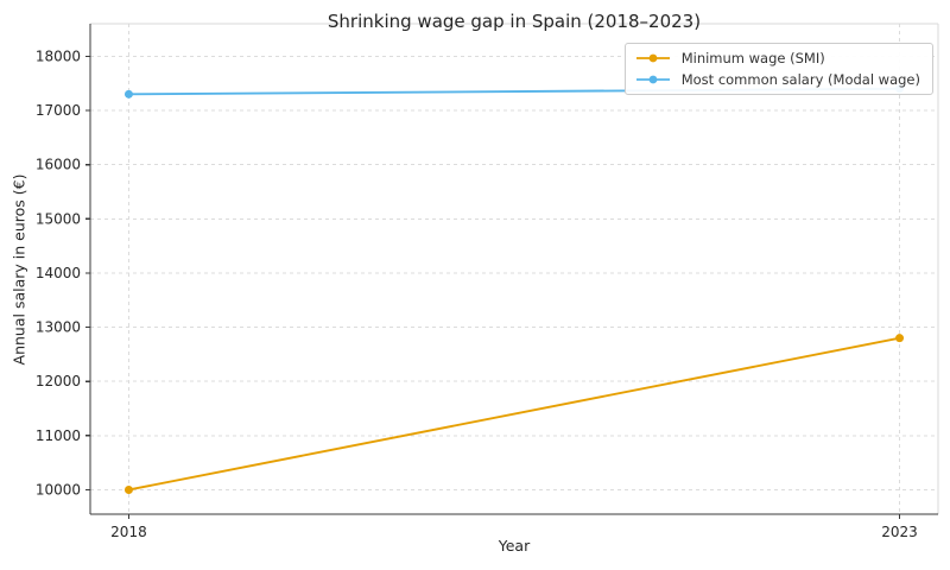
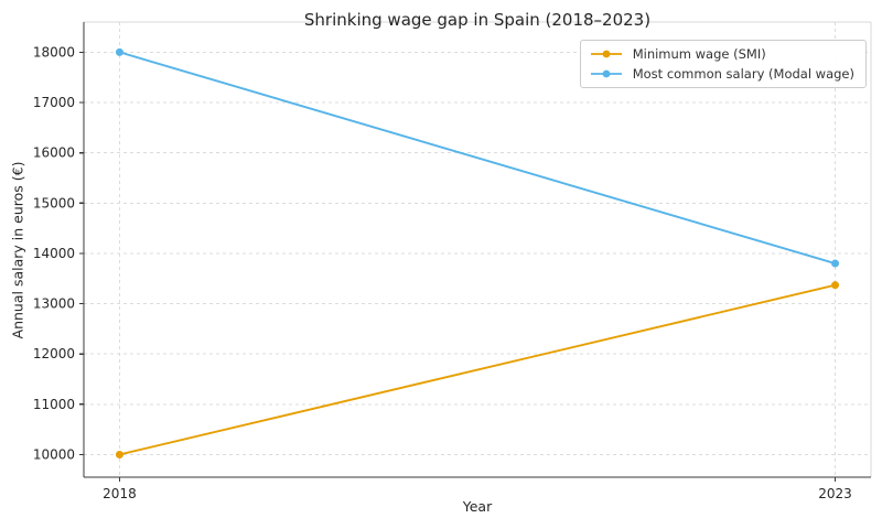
Most common salary (Modal wage)/2018: 17300 -> 18000
Minimum wage (SMI)/2023: 12800 -> 13400
Most common salary (Modal wage)/2023: 17400 -> 13800
